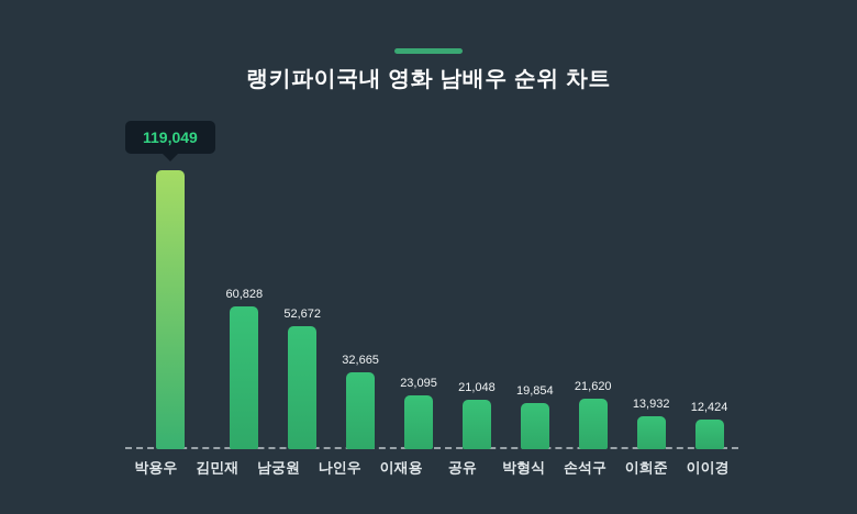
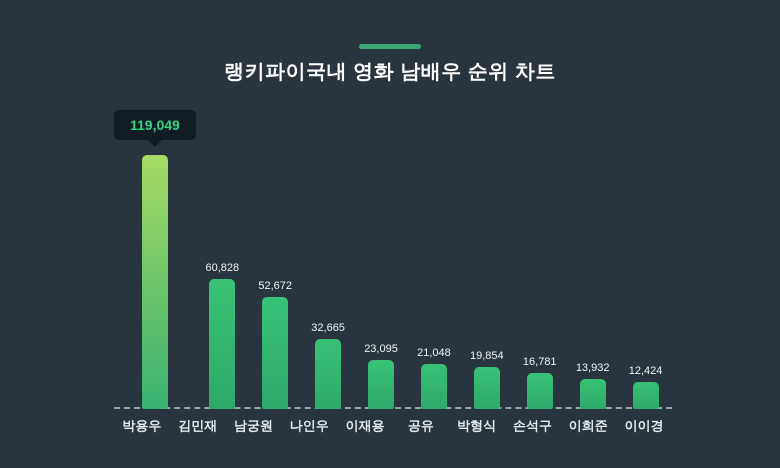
손석구: 21,620 -> 16,781
